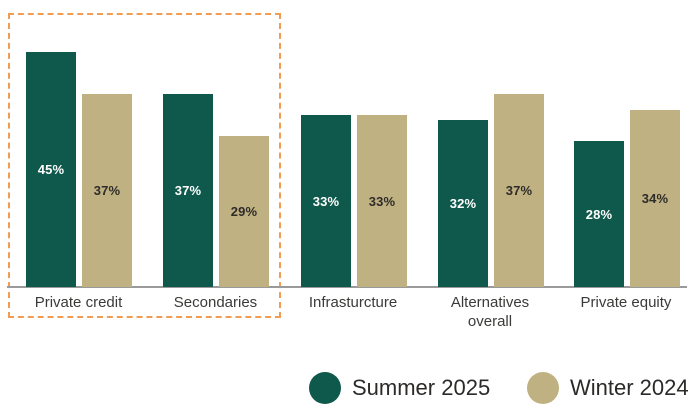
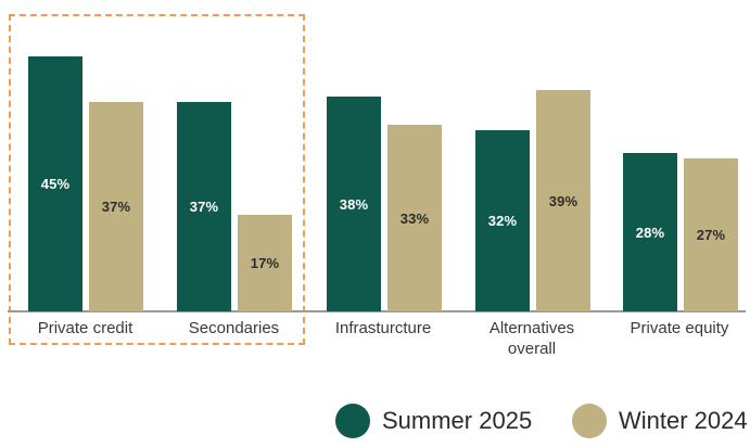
Winter 2024/Secondaries: 29% -> 17%
Summer 2025/Infrasturcture: 33% -> 38%
Winter 2024/Alternatives overall: 37% -> 39%
Winter 2024/Private equity: 34% -> 27%
